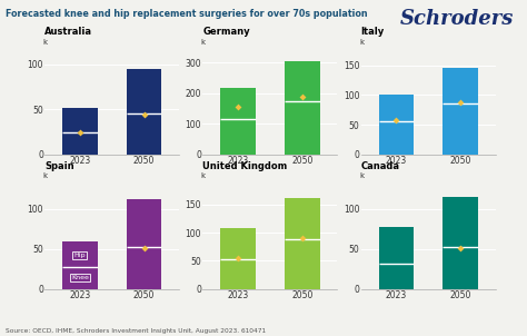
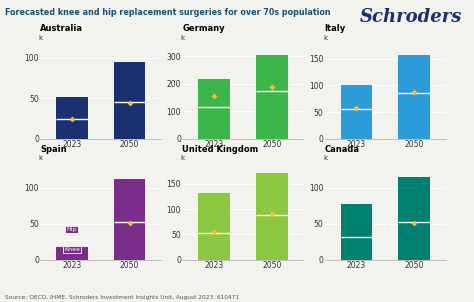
Italy/2050: 145 -> 156
Spain/2023: 60 -> 18
United Kingdom/2023: 108 -> 132
United Kingdom/2050: 162 -> 172
